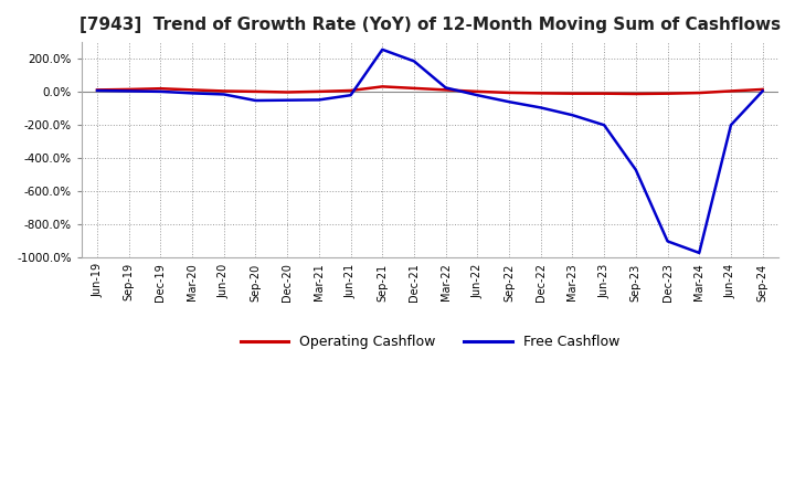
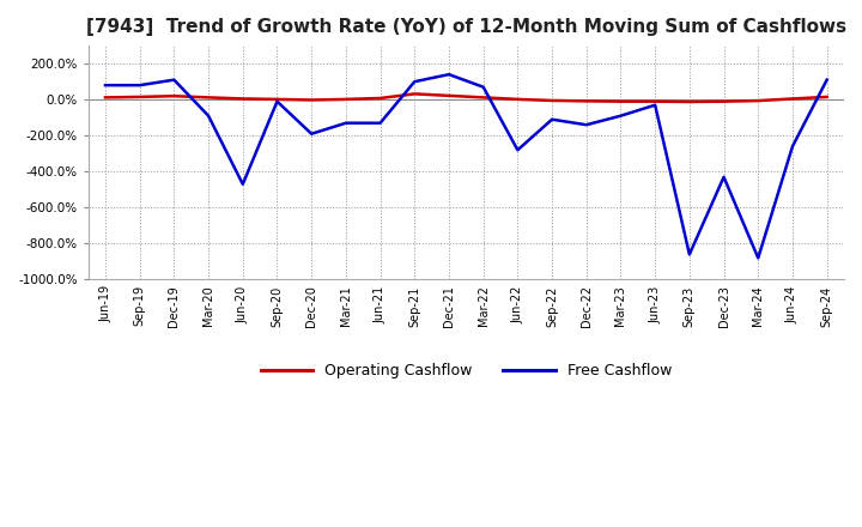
Free Cashflow/Jun-19: 10% -> 80%
Free Cashflow/Sep-19: 0% -> 80%
Free Cashflow/Dec-19: 0% -> 110%
Free Cashflow/Mar-20: -10% -> -90%
Free Cashflow/Jun-20: -20% -> -470%
Free Cashflow/Sep-20: -50% -> -10%
Free Cashflow/Dec-20: -50% -> -190%
Free Cashflow/Mar-21: -50% -> -130%
Free Cashflow/Jun-21: -20% -> -130%
Free Cashflow/Sep-21: 260% -> 100%
Free Cashflow/Dec-21: 180% -> 140%
Free Cashflow/Mar-22: 20% -> 70%
Free Cashflow/Jun-22: -20% -> -280%
Free Cashflow/Sep-22: -60% -> -110%
Free Cashflow/Dec-22: -100% -> -140%
Free Cashflow/Mar-23: -140% -> -90%
Free Cashflow/Jun-23: -200% -> -30%
Free Cashflow/Sep-23: -470% -> -860%
Free Cashflow/Dec-23: -900% -> -430%
Free Cashflow/Mar-24: -970% -> -880%
Free Cashflow/Jun-24: -200% -> -260%
Free Cashflow/Sep-24: 0% -> 110%
